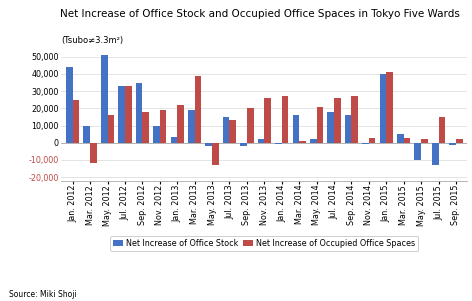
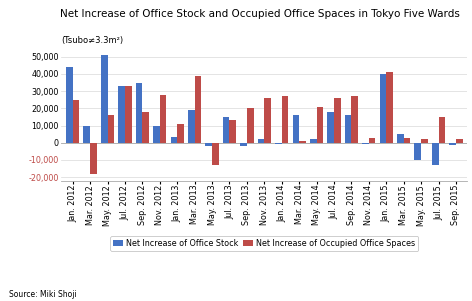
Net Increase of Occupied Office Spaces/Mar. 2012: -12,000 -> -18,000
Net Increase of Occupied Office Spaces/Nov. 2012: 19,000 -> 28,000
Net Increase of Occupied Office Spaces/Jan. 2013: 22,000 -> 11,000
